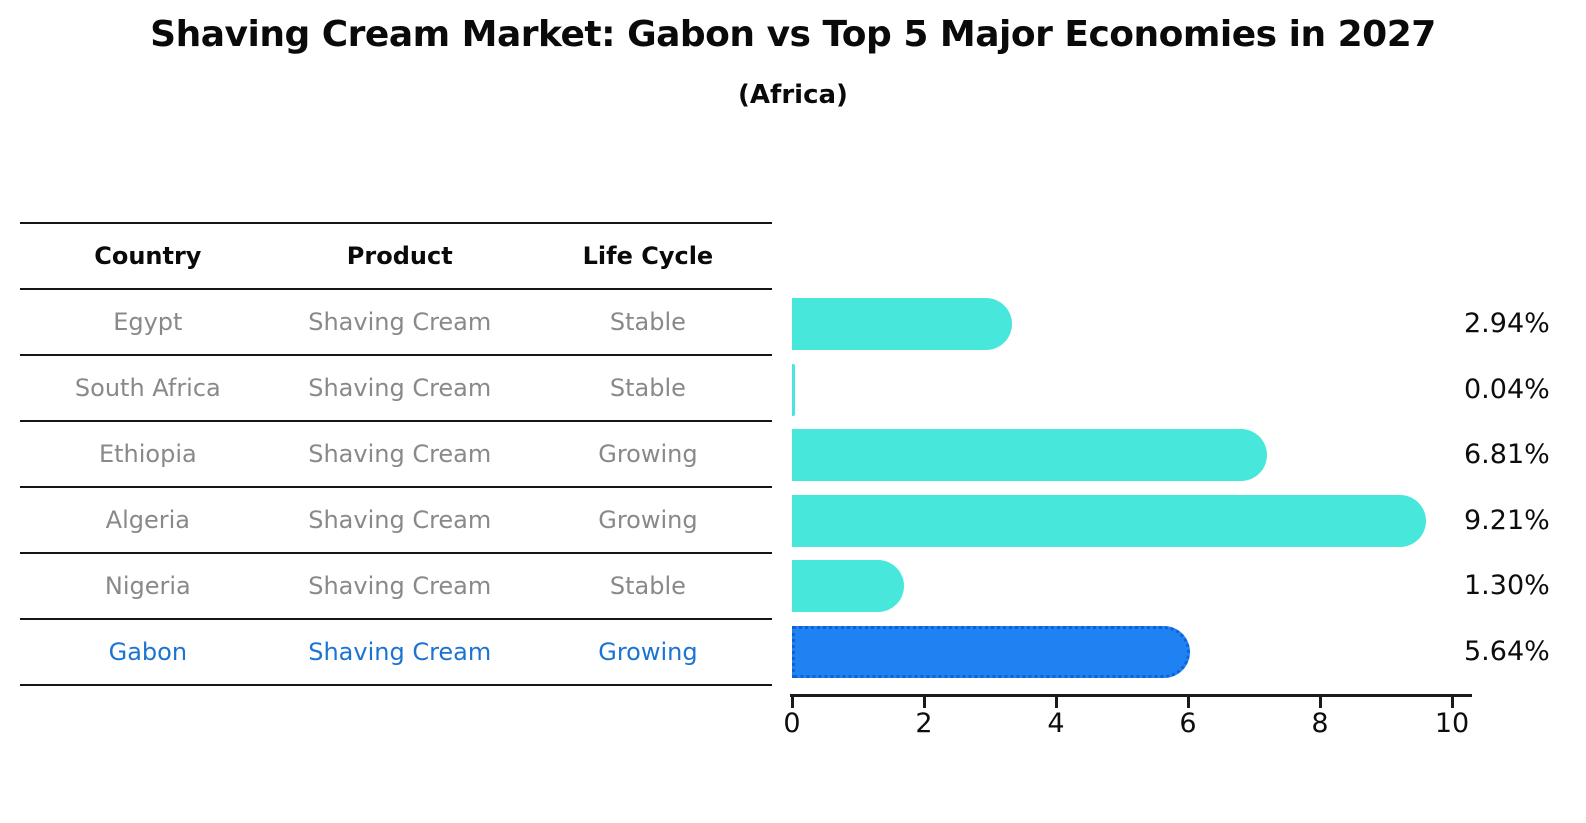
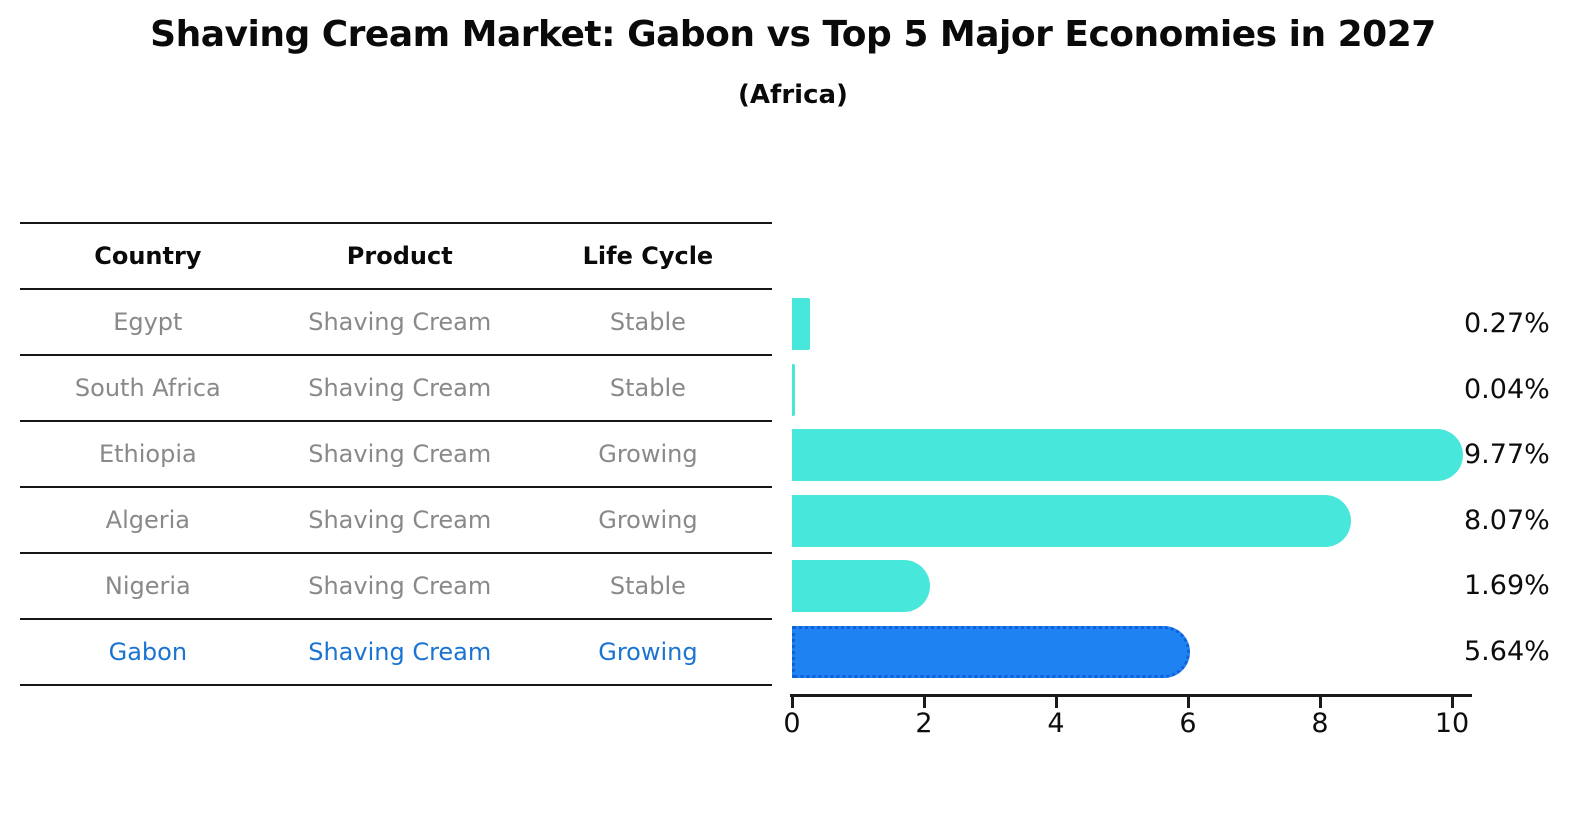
Egypt: 2.94% -> 0.27%
Ethiopia: 6.81% -> 9.77%
Algeria: 9.21% -> 8.07%
Nigeria: 1.30% -> 1.69%
